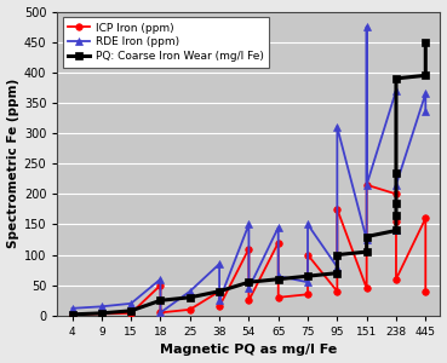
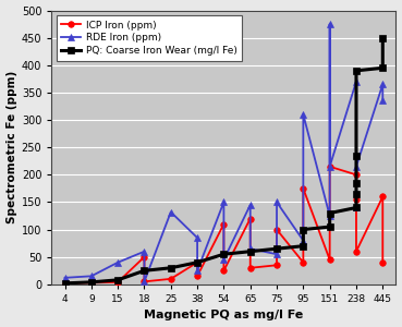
RDE Iron (ppm)/15: 20 -> 40
RDE Iron (ppm)/25: 40 -> 132
